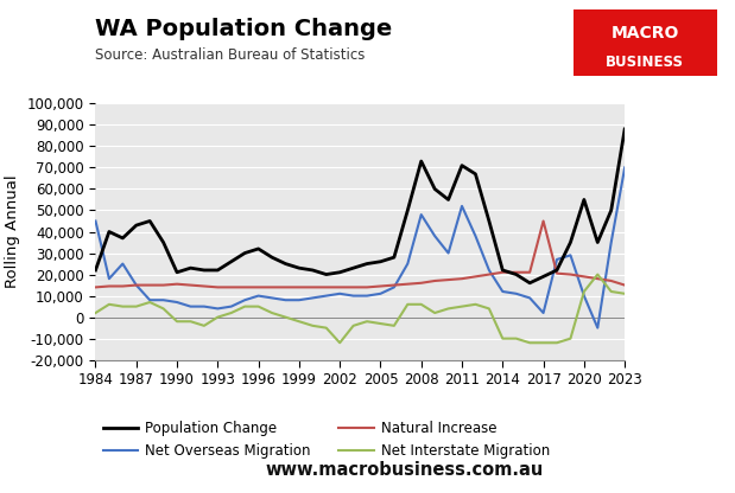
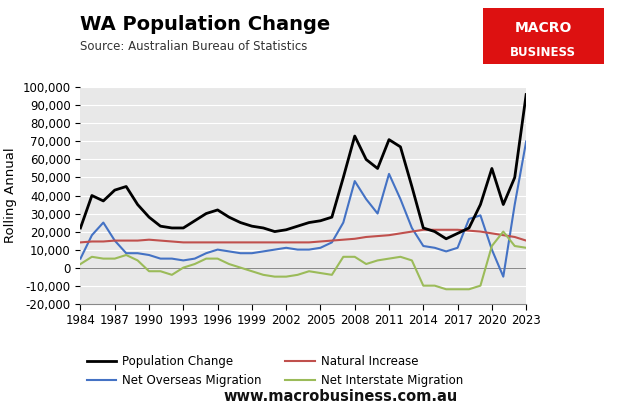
Net Overseas Migration/1984: 45,000 -> 5,000
Population Change/1990: 21,000 -> 28,000
Net Interstate Migration/2002: -12,000 -> -5,000
Net Overseas Migration/2017: 2,000 -> 11,000
Natural Increase/2017: 45,000 -> 21,000
Population Change/2023: 88,000 -> 96,000
